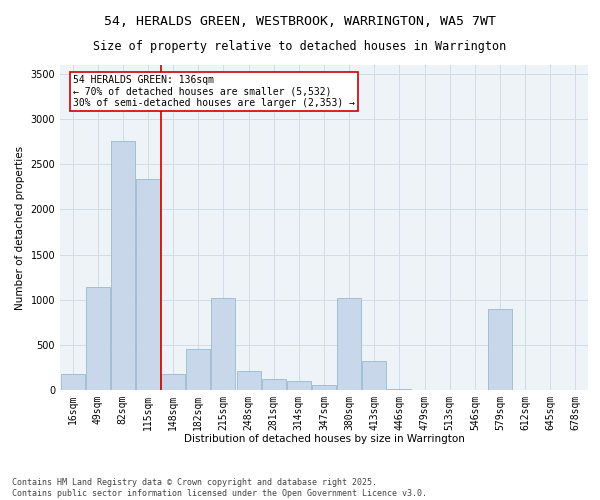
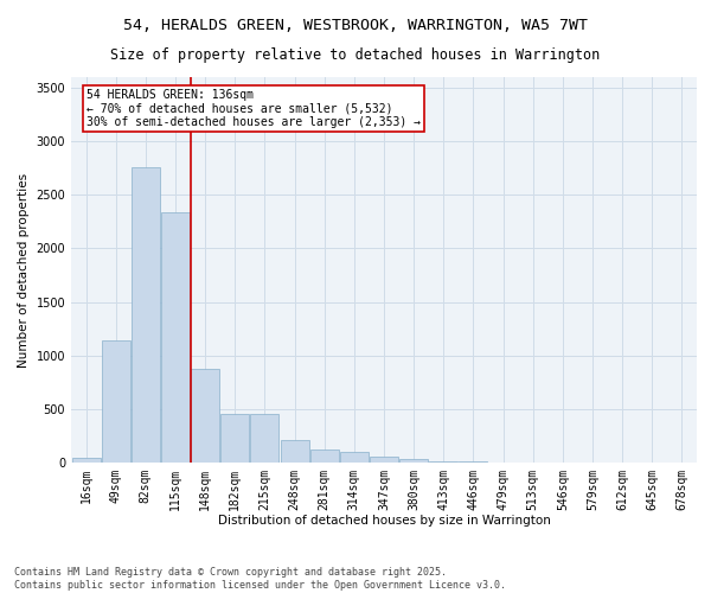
16sqm: 180 -> 40
148sqm: 180 -> 870
215sqm: 1020 -> 450
380sqm: 1020 -> 40
413sqm: 320 -> 20
579sqm: 900 -> 0
